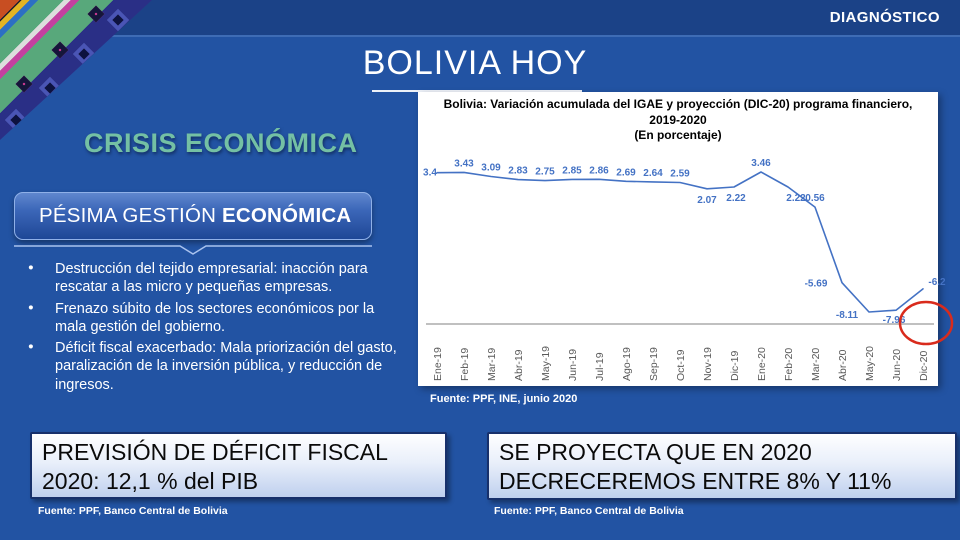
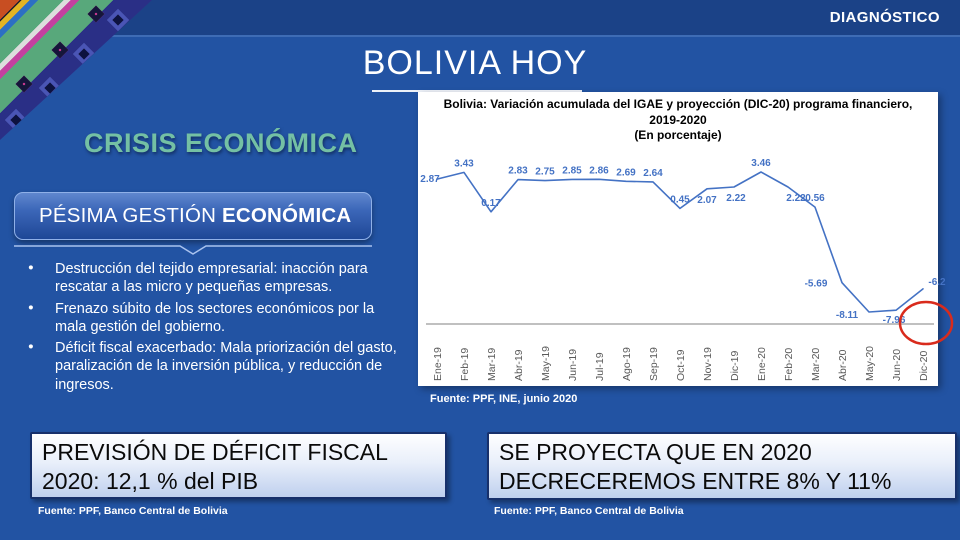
Ene-19: 3.4 -> 2.87
Mar-19: 3.09 -> 0.17
Oct-19: 2.59 -> 0.45
